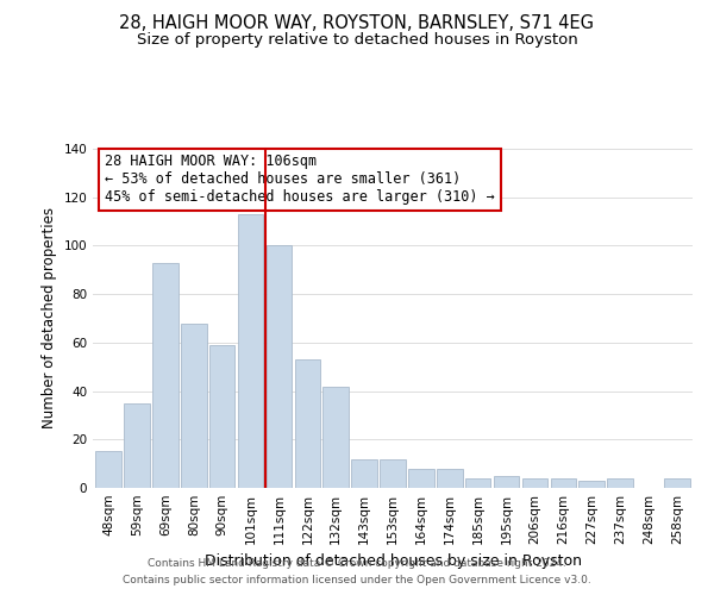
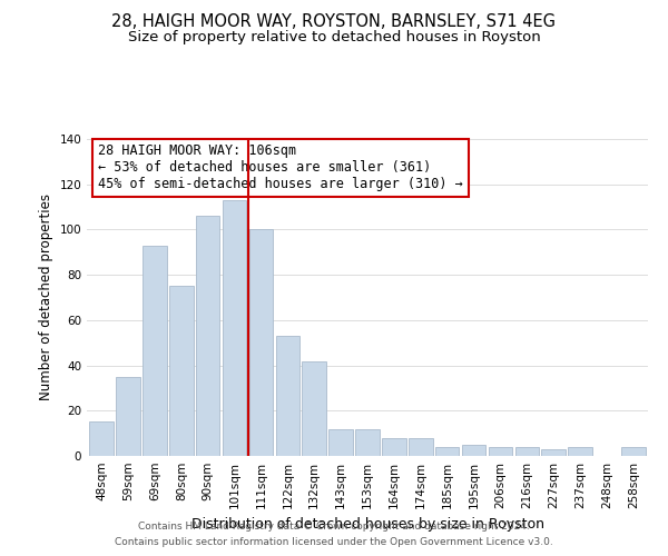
80sqm: 68 -> 75
90sqm: 59 -> 106
